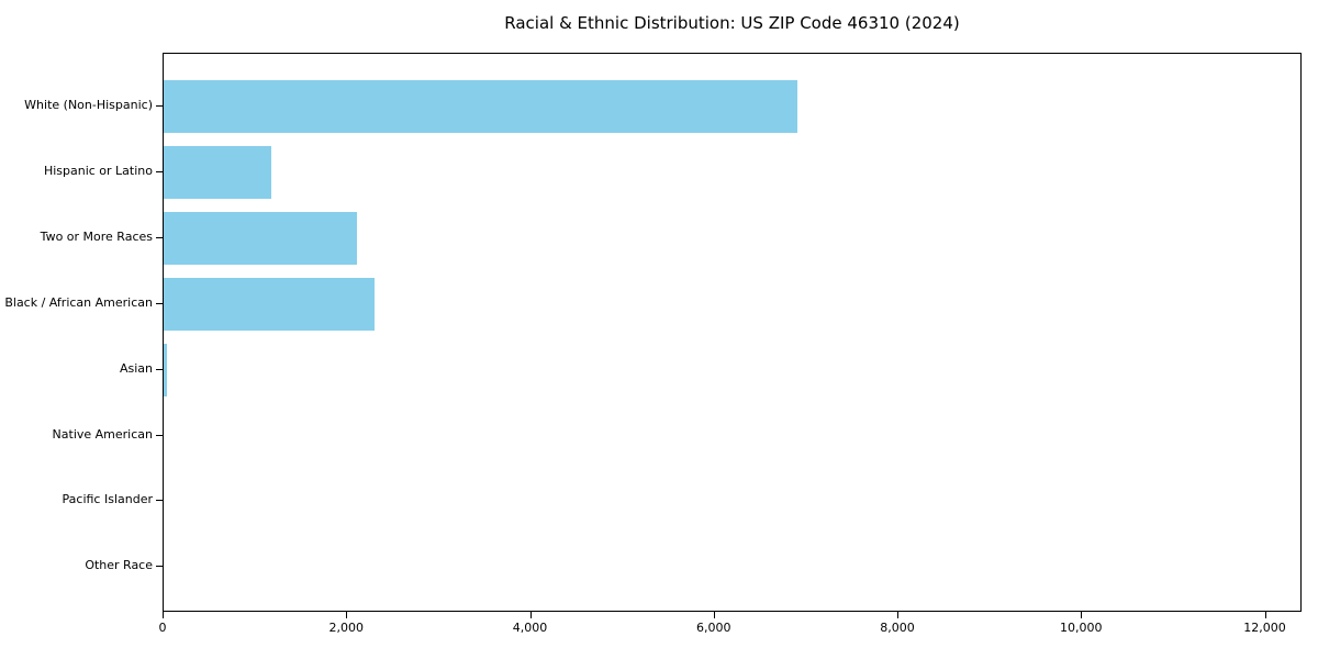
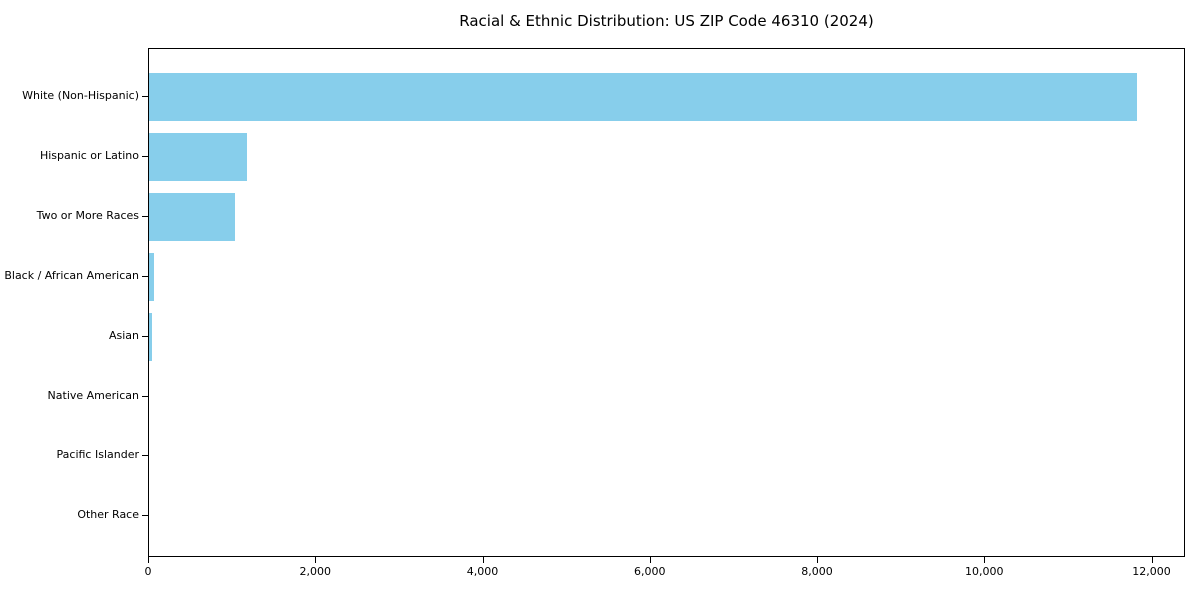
White (Non-Hispanic): 6900 -> 11800
Two or More Races: 2100 -> 1000
Black / African American: 2300 -> 100
